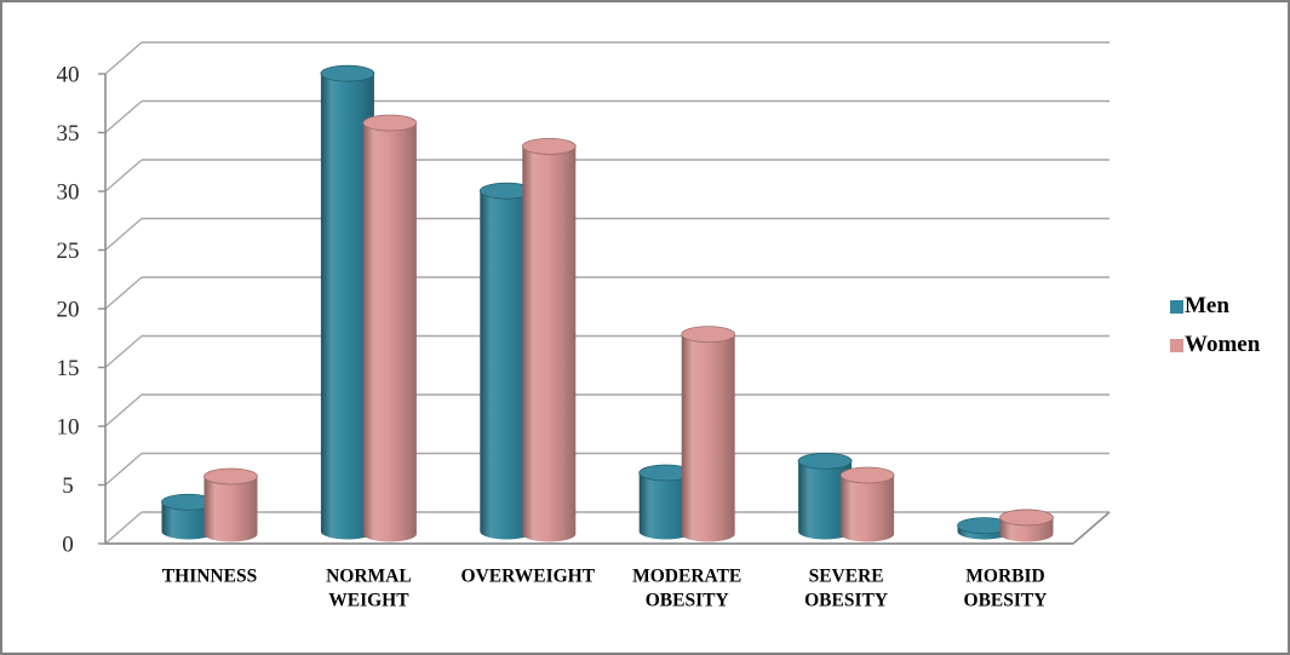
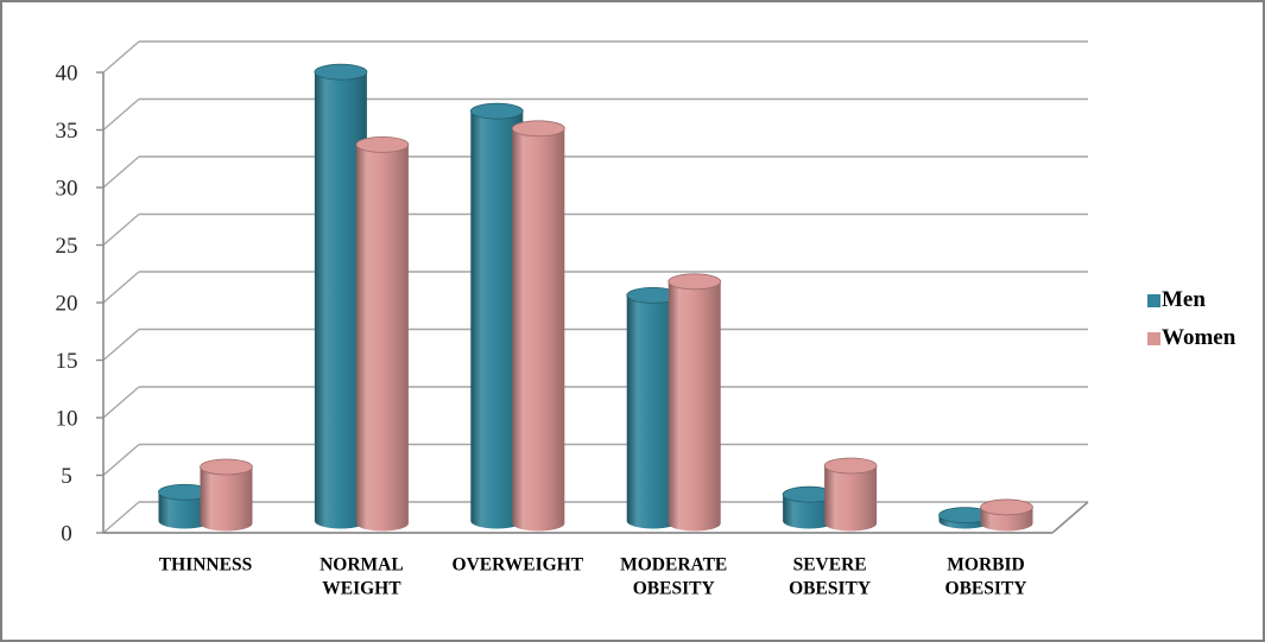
Women/NORMAL WEIGHT: 35 -> 33
Men/OVERWEIGHT: 29 -> 36
Women/OVERWEIGHT: 33 -> 34
Men/MODERATE OBESITY: 5 -> 20
Women/MODERATE OBESITY: 17 -> 21
Men/SEVERE OBESITY: 6 -> 2
